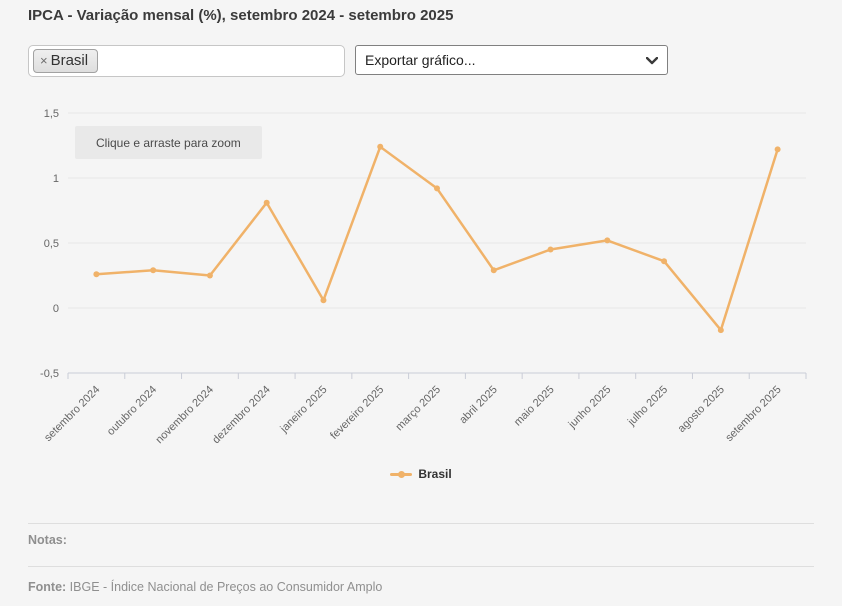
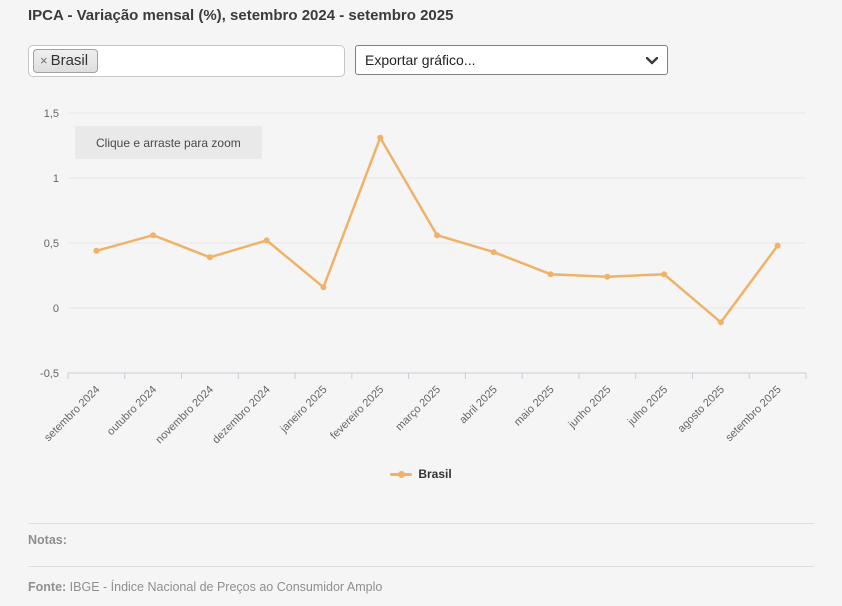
setembro 2024: 0,26 -> 0,44
outubro 2024: 0,29 -> 0,56
novembro 2024: 0,25 -> 0,39
dezembro 2024: 0,81 -> 0,52
janeiro 2025: 0,06 -> 0,16
fevereiro 2025: 1,24 -> 1,31
março 2025: 0,92 -> 0,56
abril 2025: 0,29 -> 0,43
maio 2025: 0,45 -> 0,26
junho 2025: 0,52 -> 0,24
julho 2025: 0,36 -> 0,26
agosto 2025: -0,17 -> -0,11
setembro 2025: 1,22 -> 0,48
